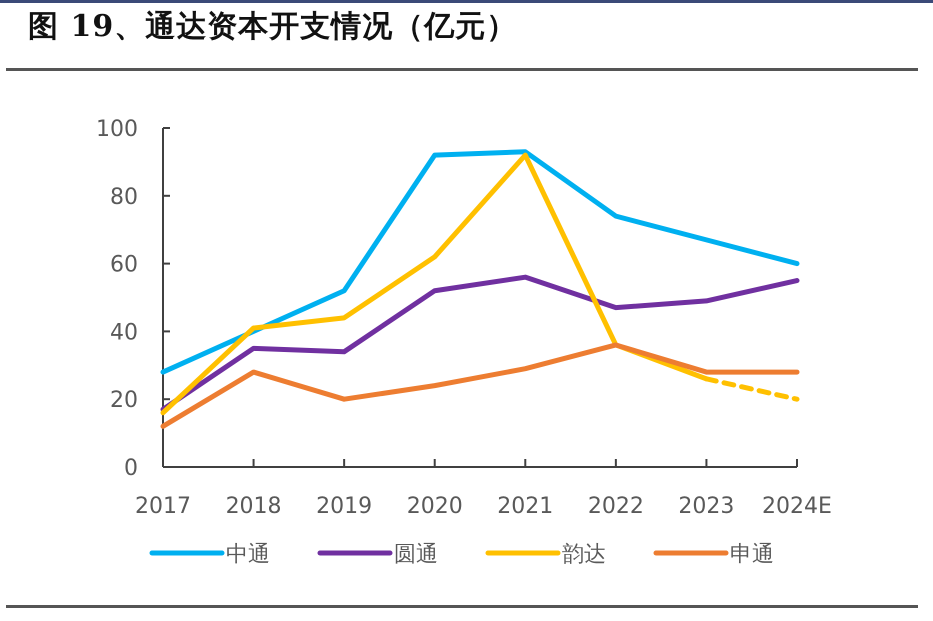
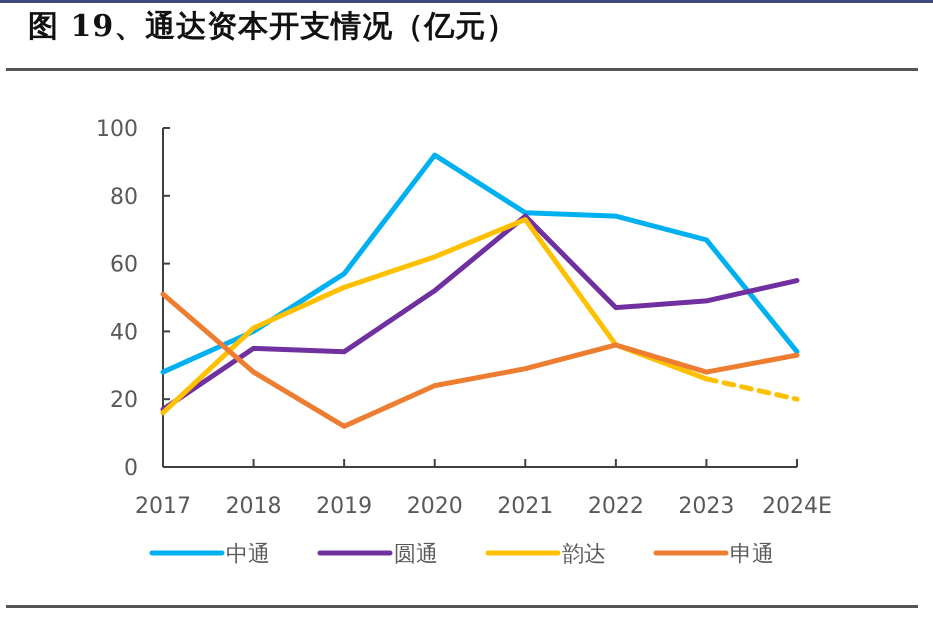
申通/2017: 12 -> 51
中通/2019: 52 -> 57
韵达/2019: 44 -> 53
申通/2019: 20 -> 12
中通/2021: 93 -> 75
圆通/2021: 56 -> 74
韵达/2021: 92 -> 73
中通/2024E: 60 -> 34
申通/2024E: 28 -> 33
